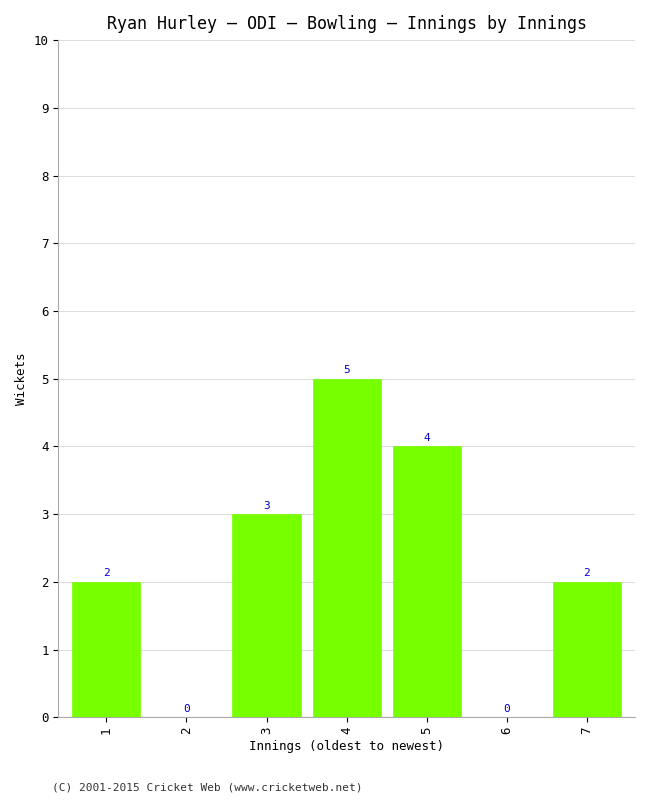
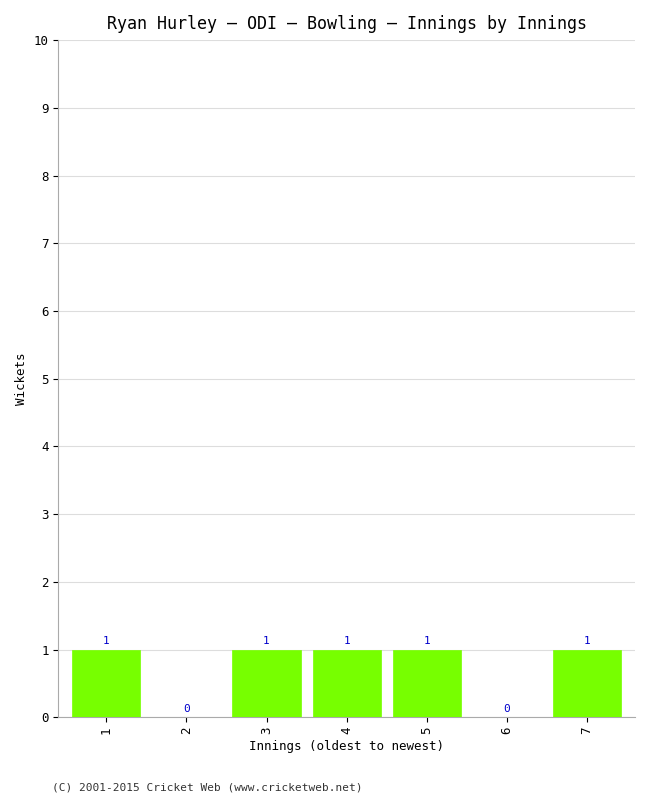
1: 2 -> 1
3: 3 -> 1
4: 5 -> 1
5: 4 -> 1
7: 2 -> 1
